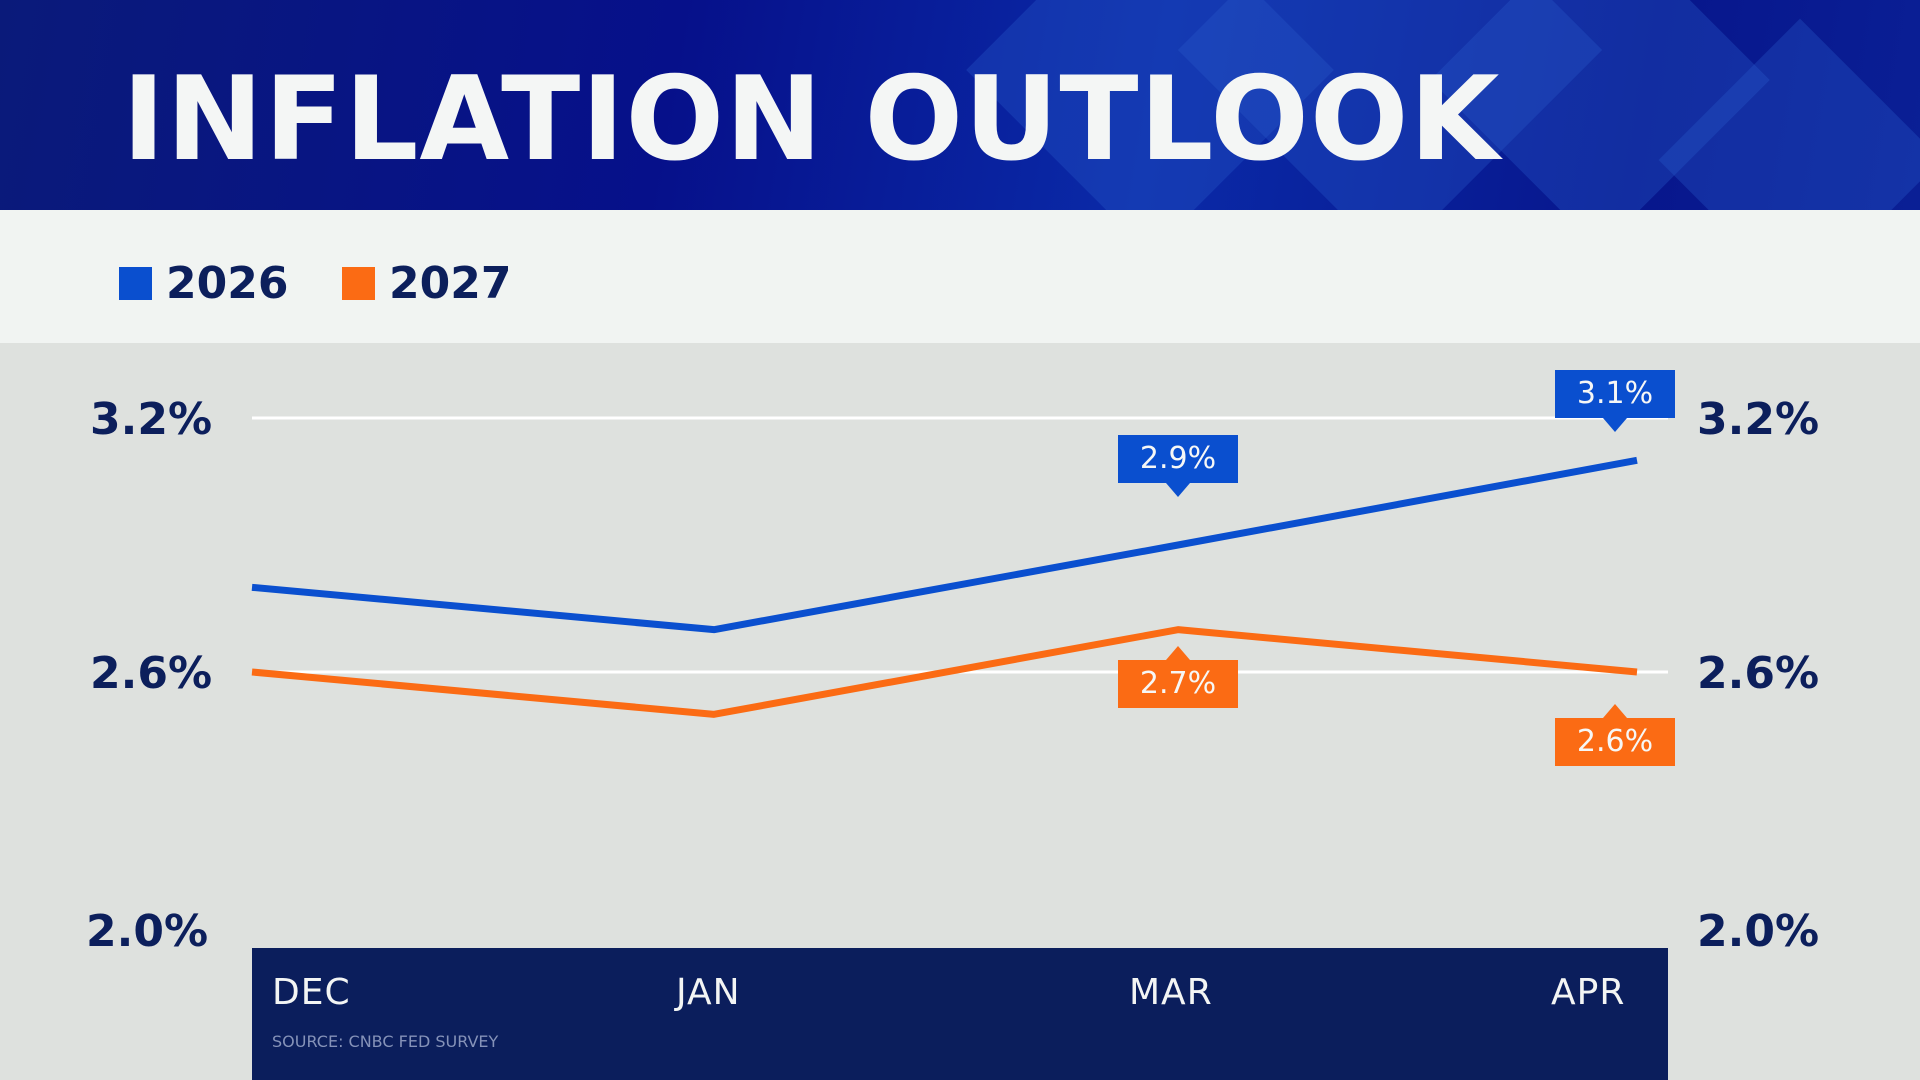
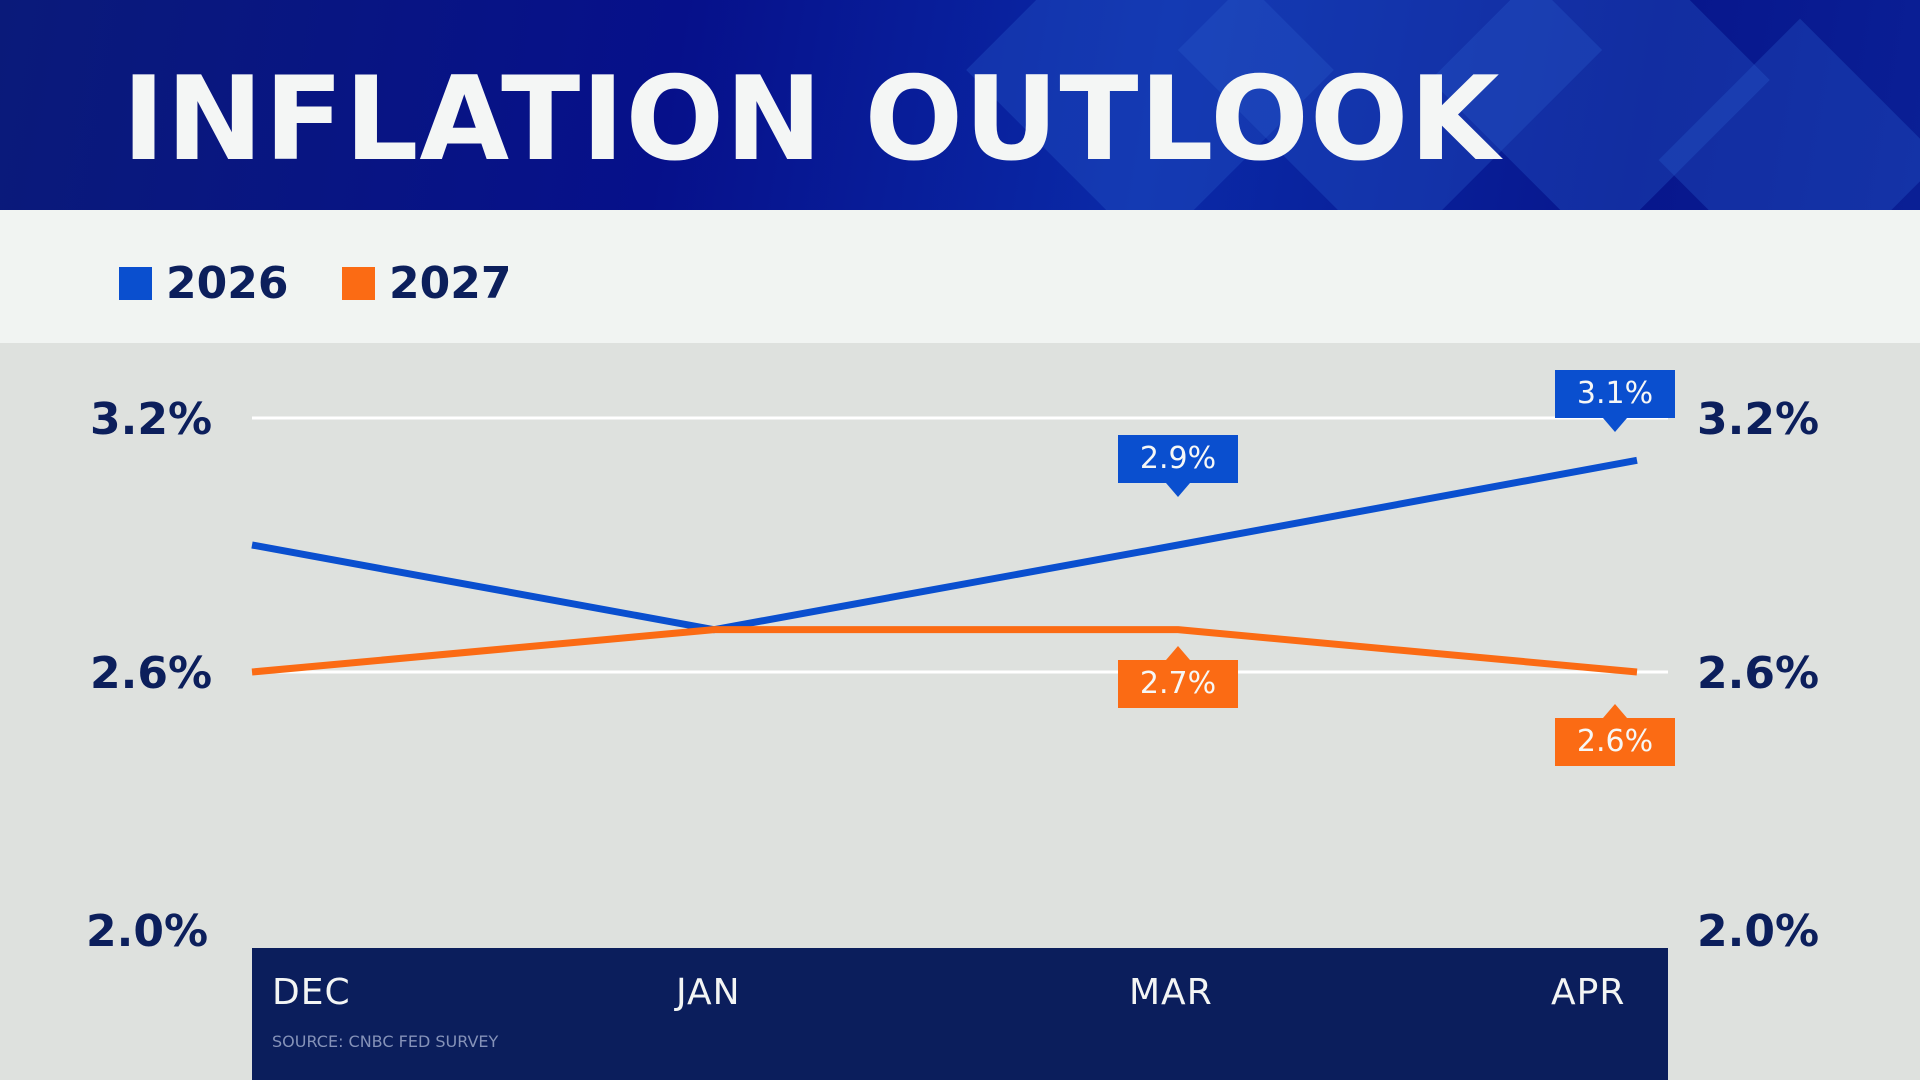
2026/DEC: 2.8% -> 2.9%
2027/JAN: 2.5% -> 2.7%
